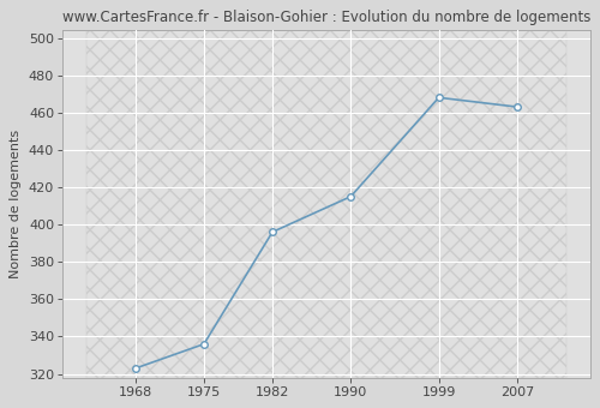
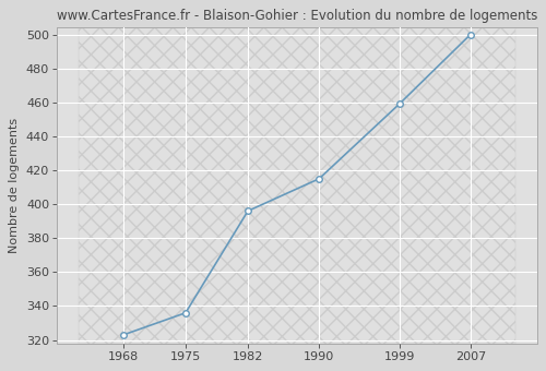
1999: 468 -> 459
2007: 463 -> 500
